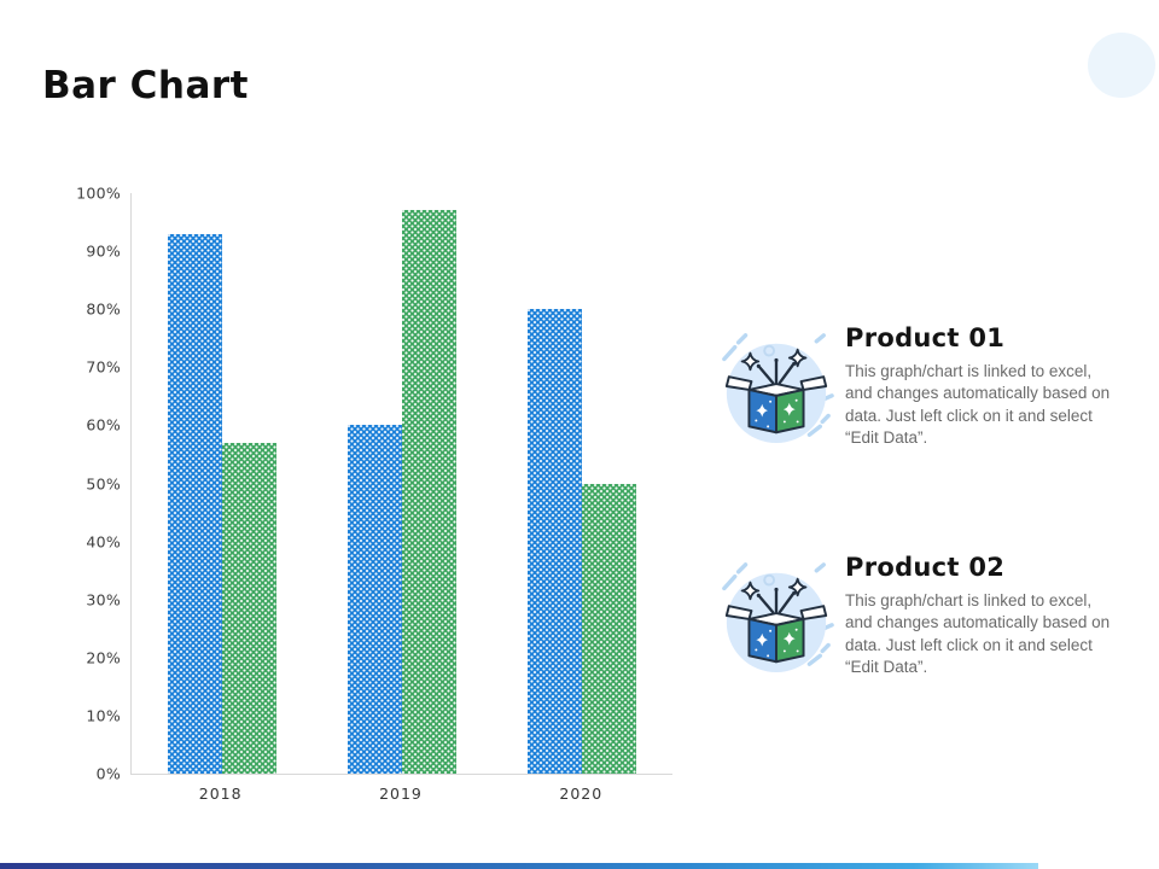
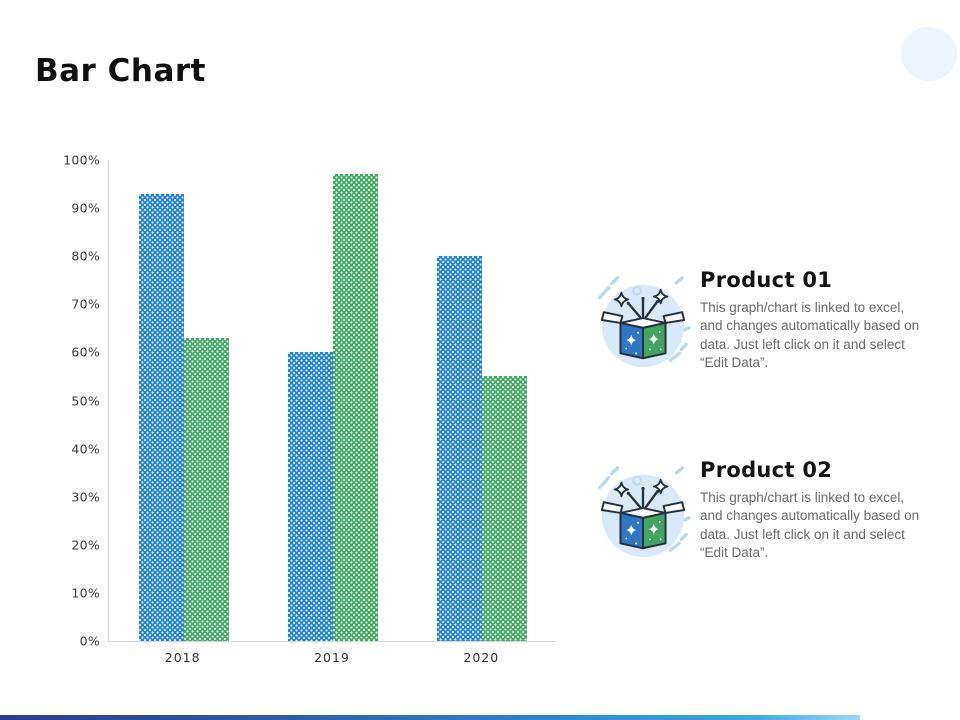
Product 02/2018: 57% -> 63%
Product 02/2020: 50% -> 55%
